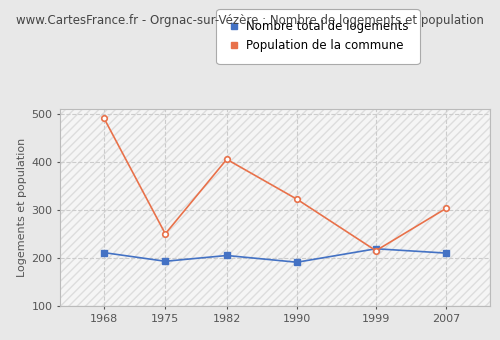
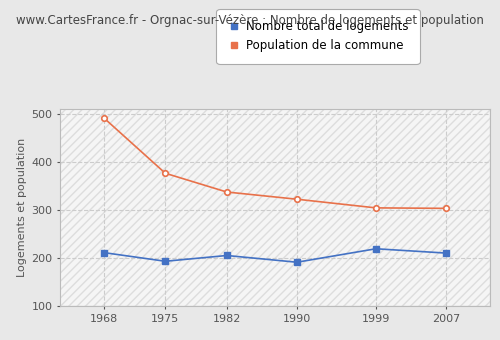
Population de la commune/1975: 250 -> 376
Population de la commune/1982: 405 -> 337
Population de la commune/1999: 215 -> 304
